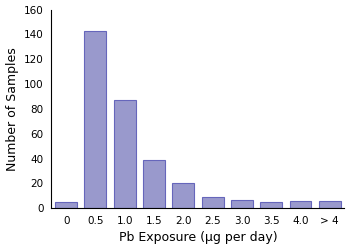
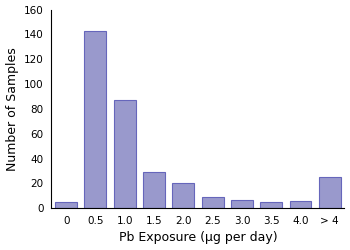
1.5: 39 -> 29
> 4: 6 -> 25
